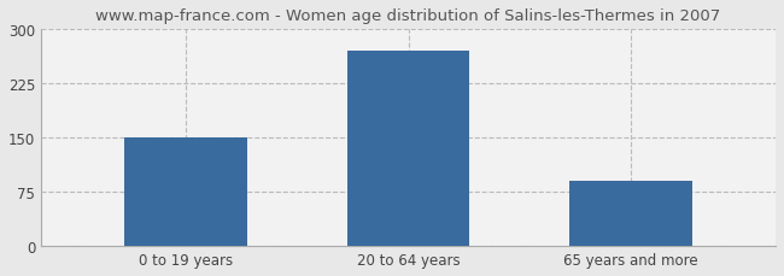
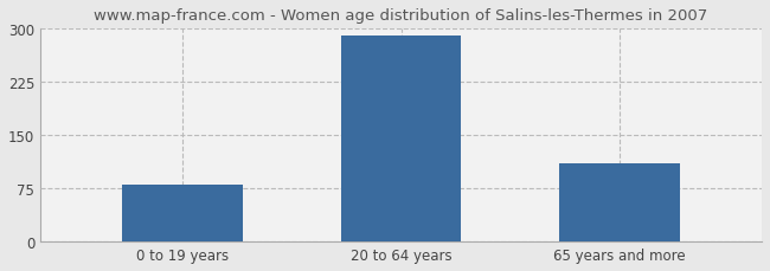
0 to 19 years: 150 -> 80
20 to 64 years: 270 -> 290
65 years and more: 90 -> 110
